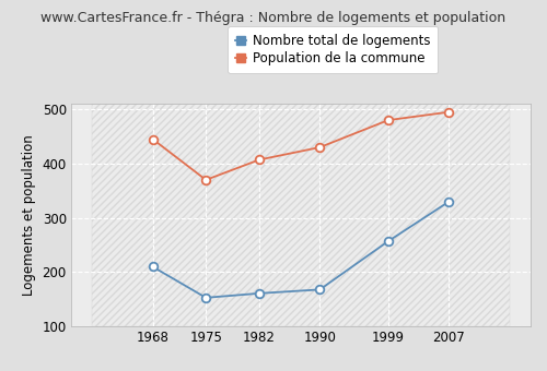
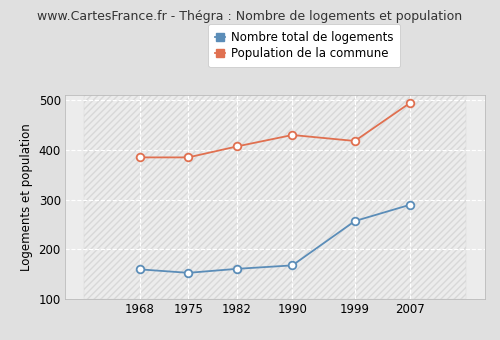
Nombre total de logements/1968: 210 -> 160
Population de la commune/1968: 445 -> 385
Population de la commune/1975: 370 -> 385
Population de la commune/1999: 480 -> 418
Nombre total de logements/2007: 330 -> 290
